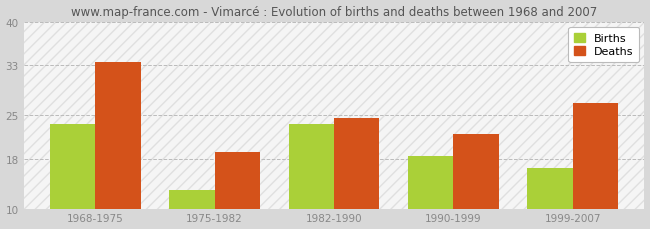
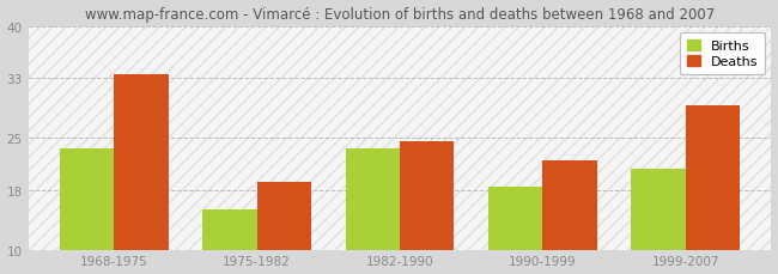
Births/1975-1982: 13.0 -> 15.4
Births/1999-2007: 16.5 -> 20.8
Deaths/1999-2007: 27.0 -> 29.4
